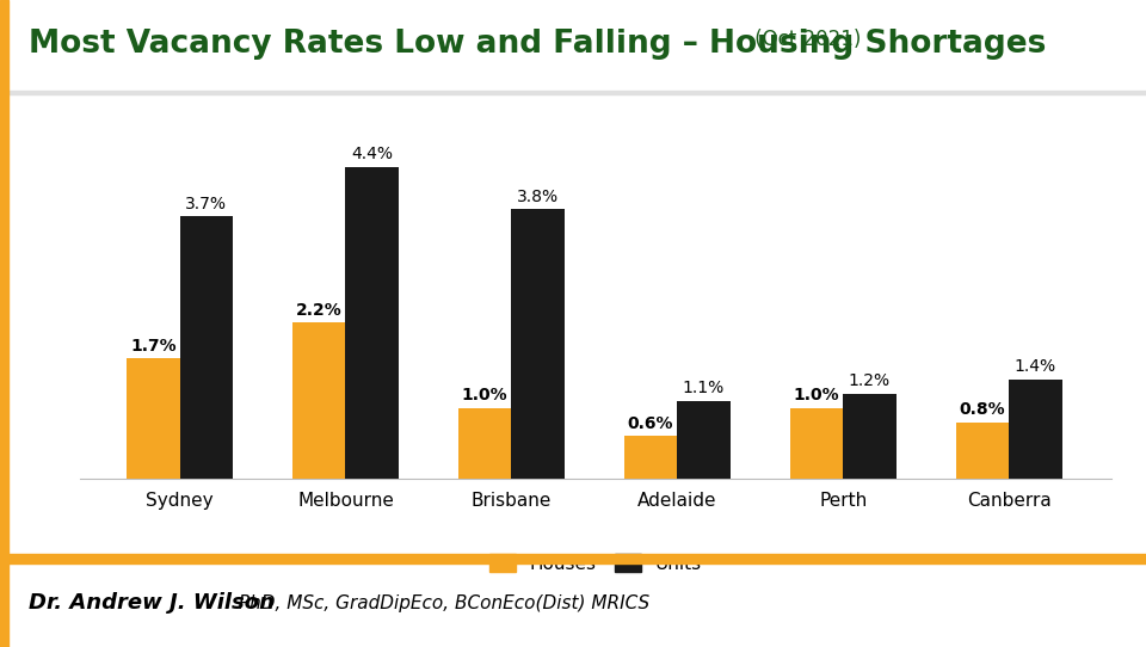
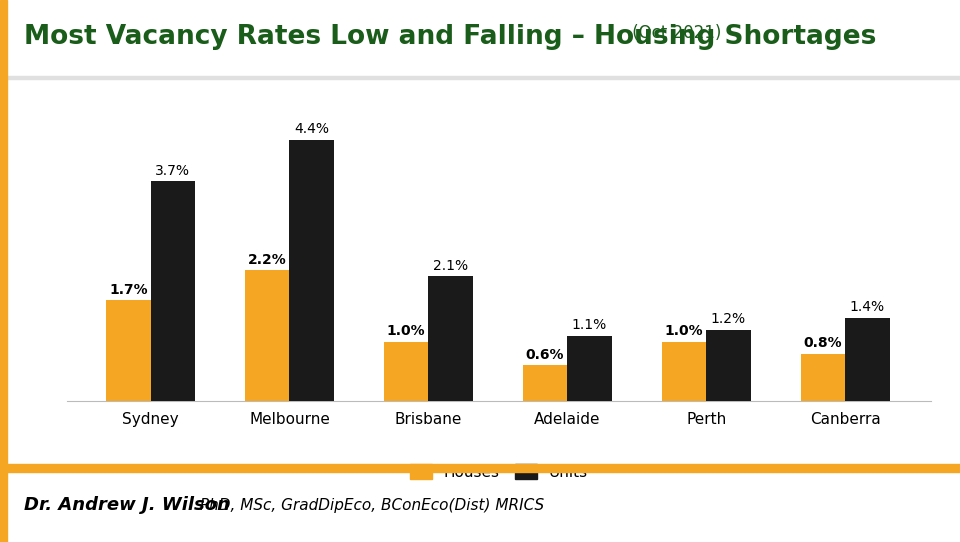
Units/Brisbane: 3.8% -> 2.1%
